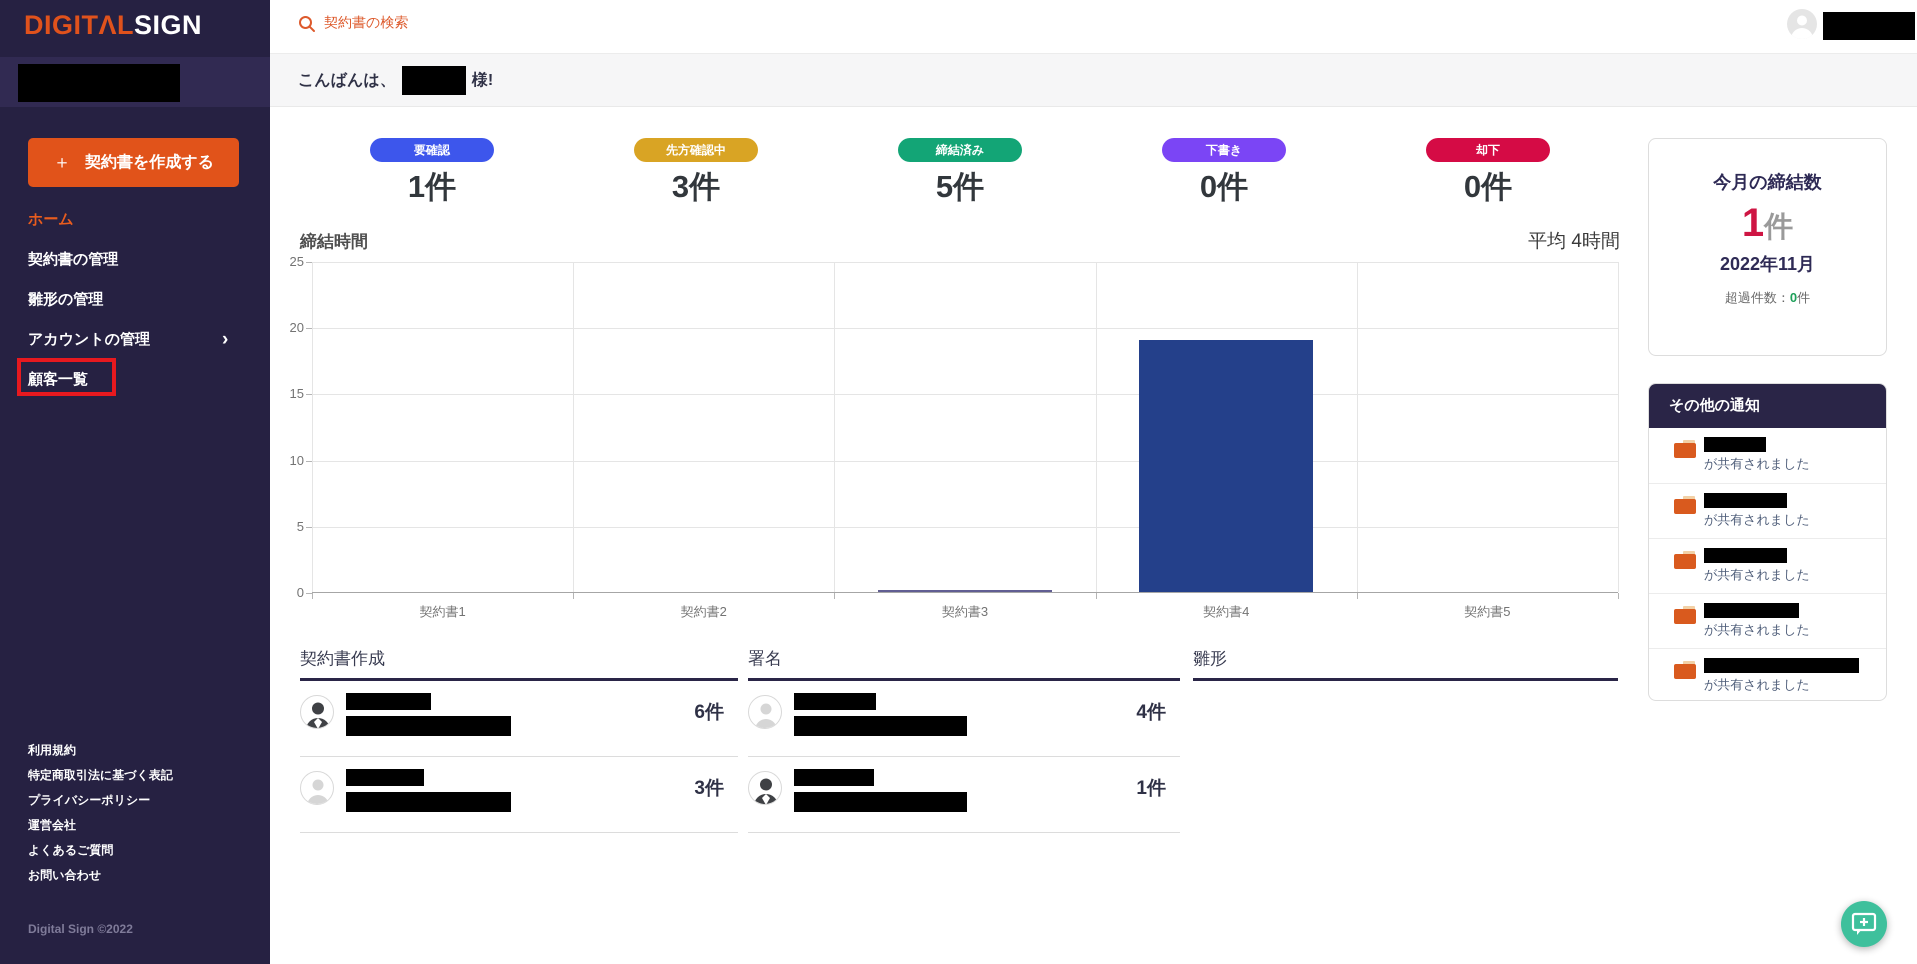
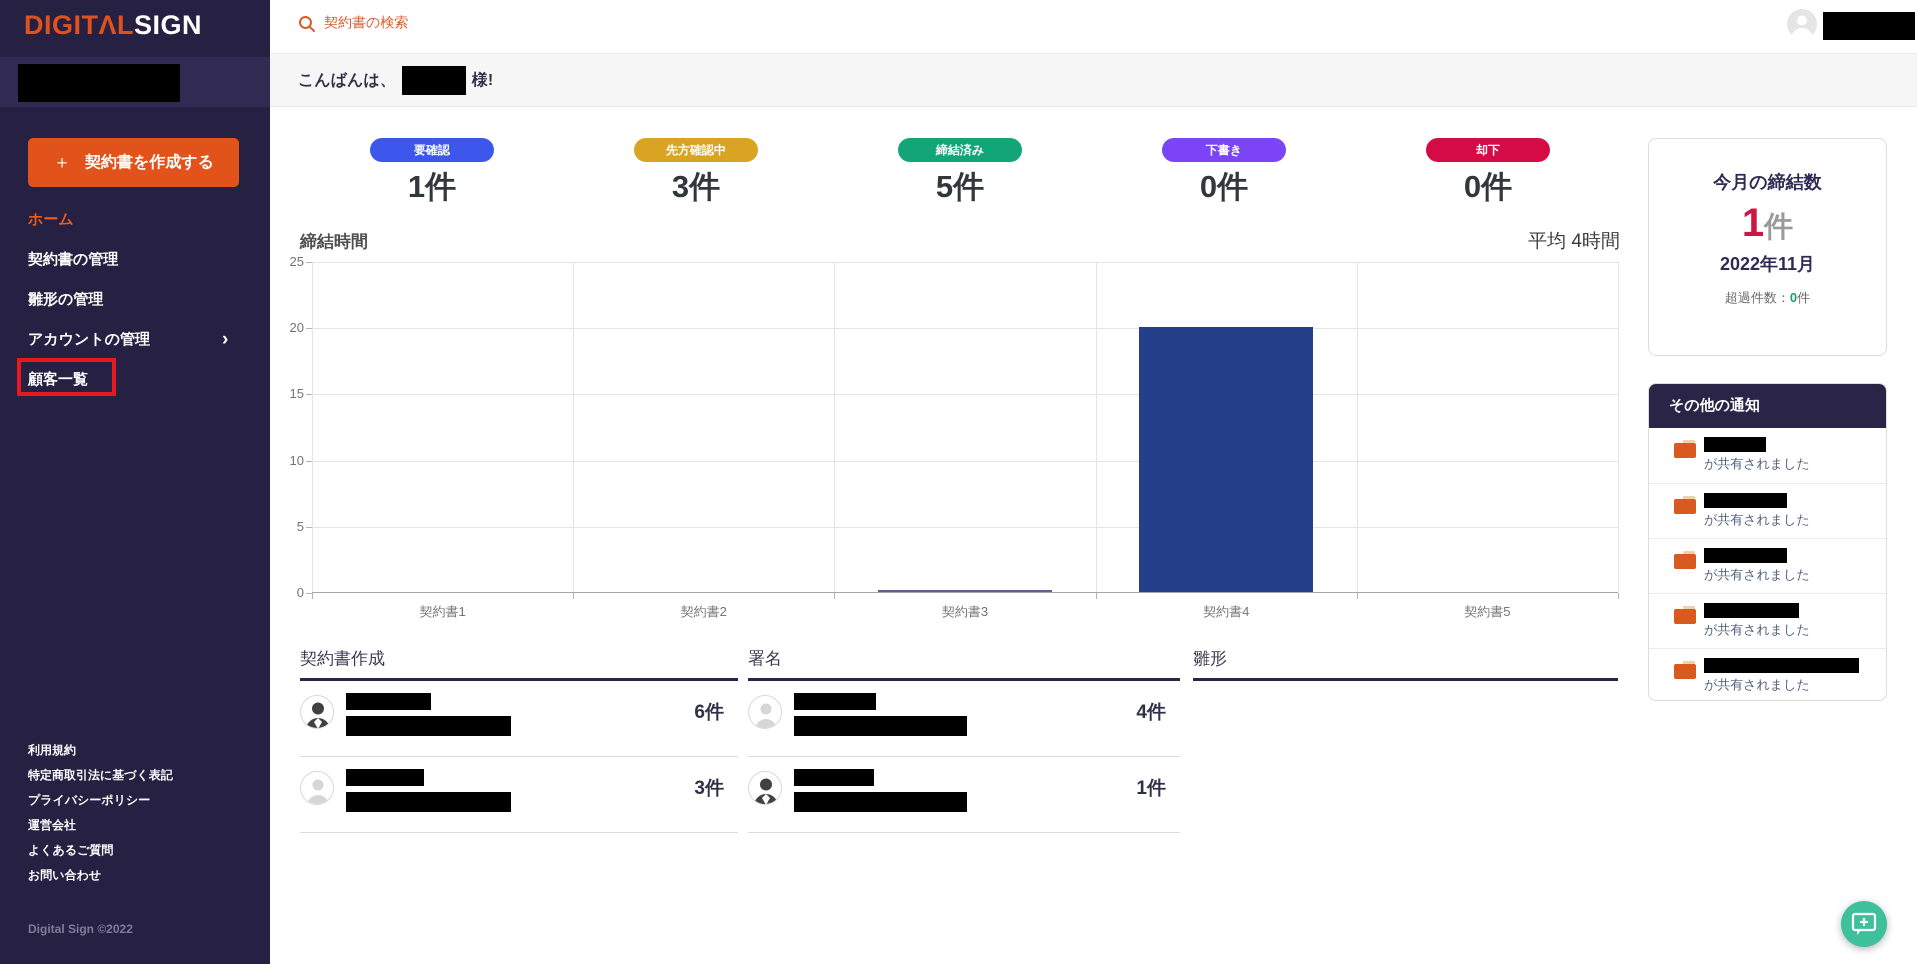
契約書4: 19.0 -> 20.0
